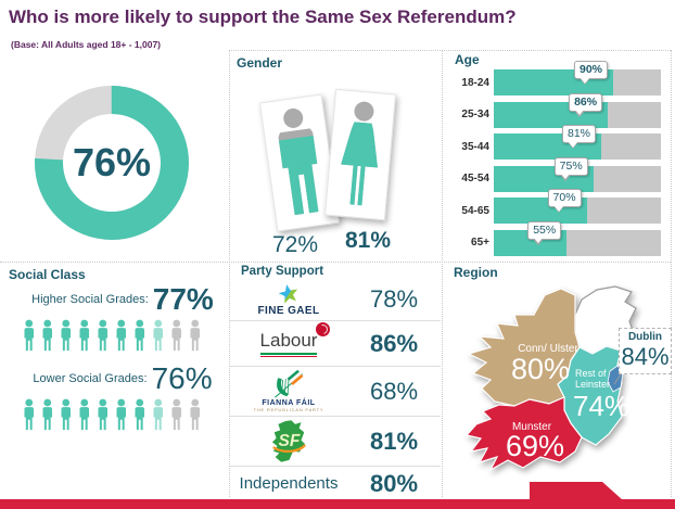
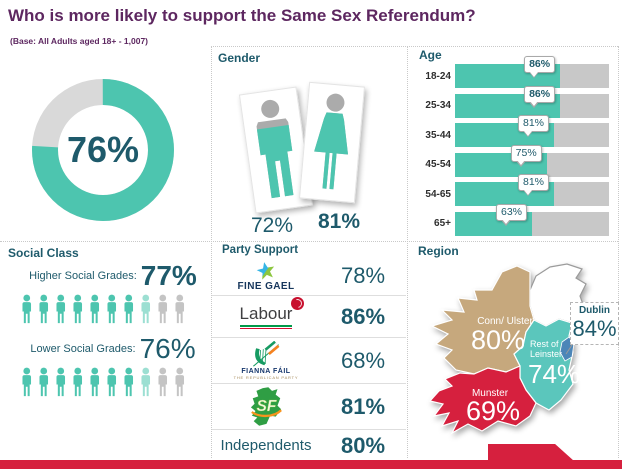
Age/18-24: 90% -> 86%
Age/54-65: 70% -> 81%
Age/65+: 55% -> 63%
